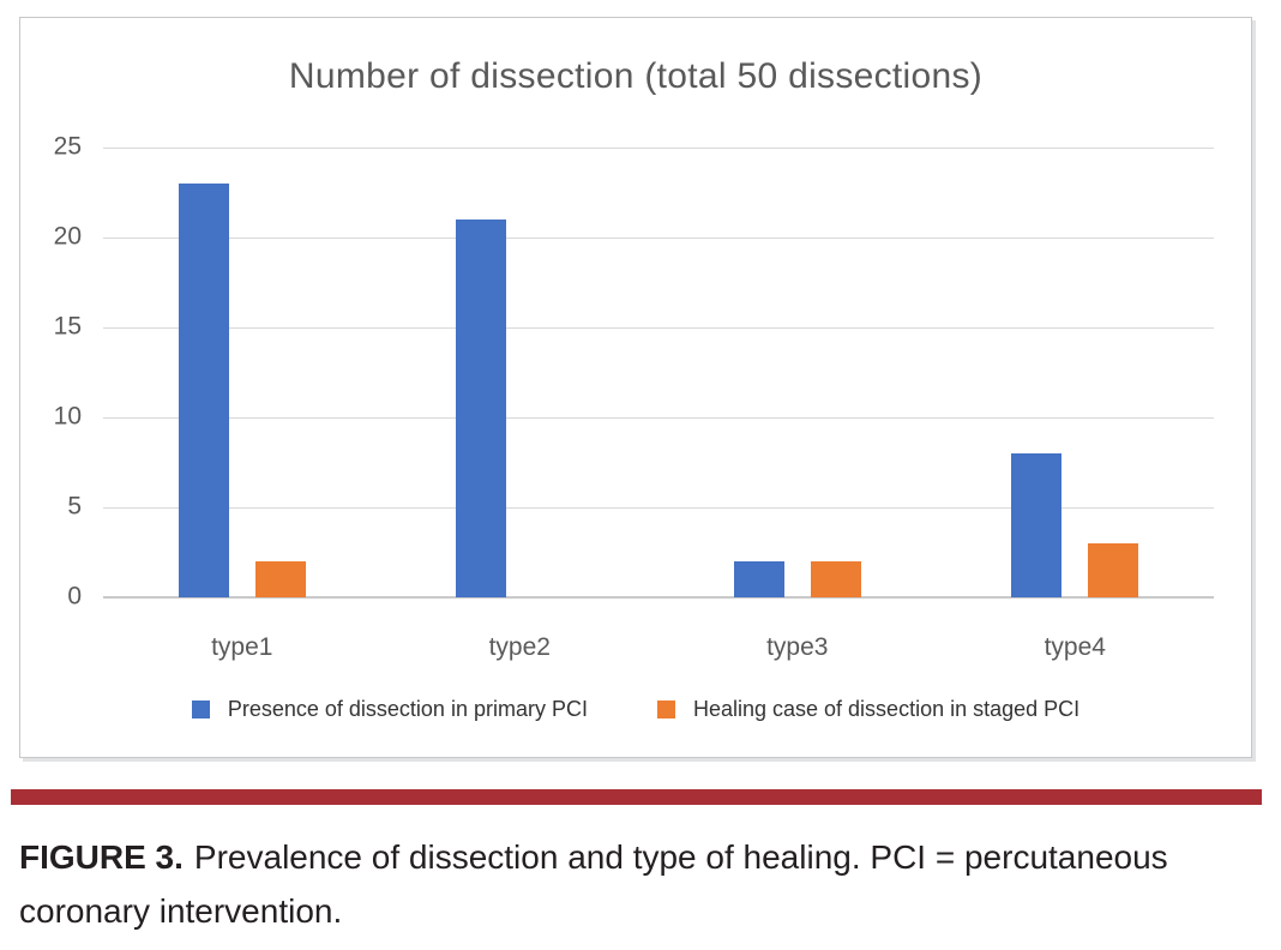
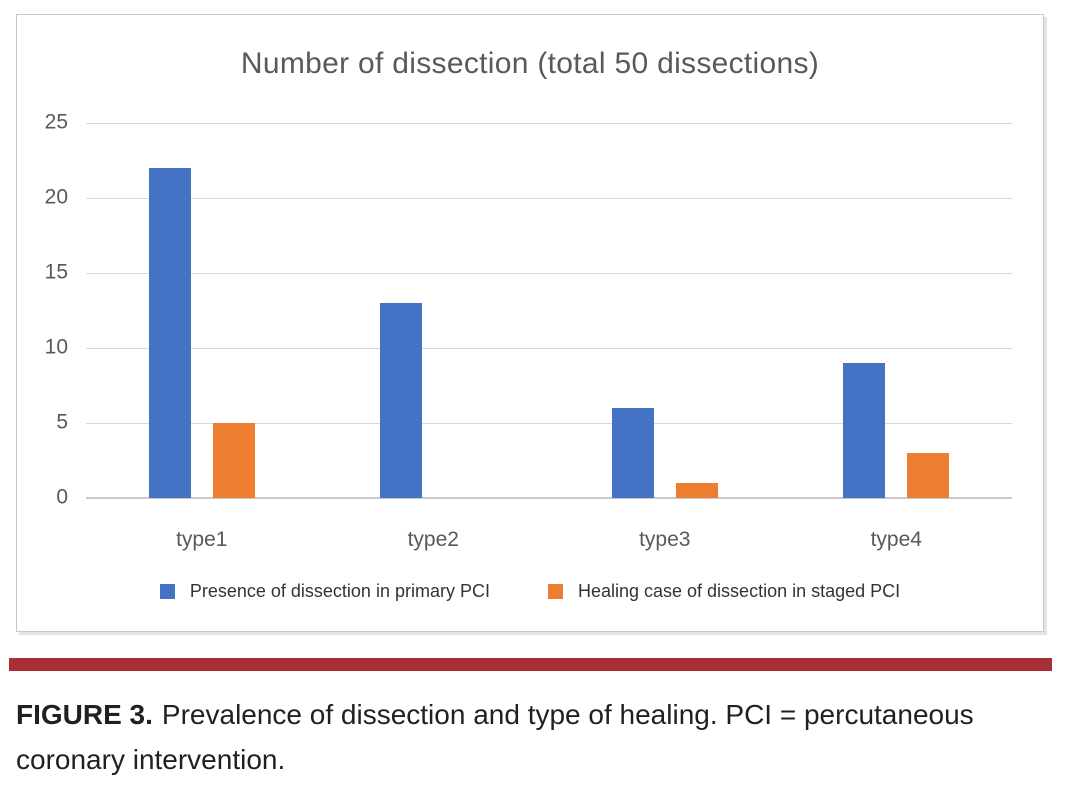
Presence of dissection in primary PCI/type1: 23 -> 22
Healing case of dissection in staged PCI/type1: 2 -> 5
Presence of dissection in primary PCI/type2: 21 -> 13
Presence of dissection in primary PCI/type3: 2 -> 6
Healing case of dissection in staged PCI/type3: 2 -> 1
Presence of dissection in primary PCI/type4: 8 -> 9
